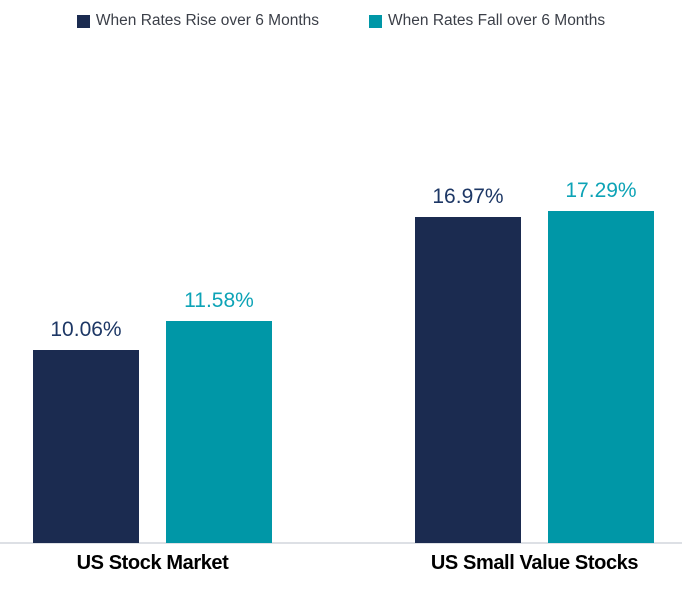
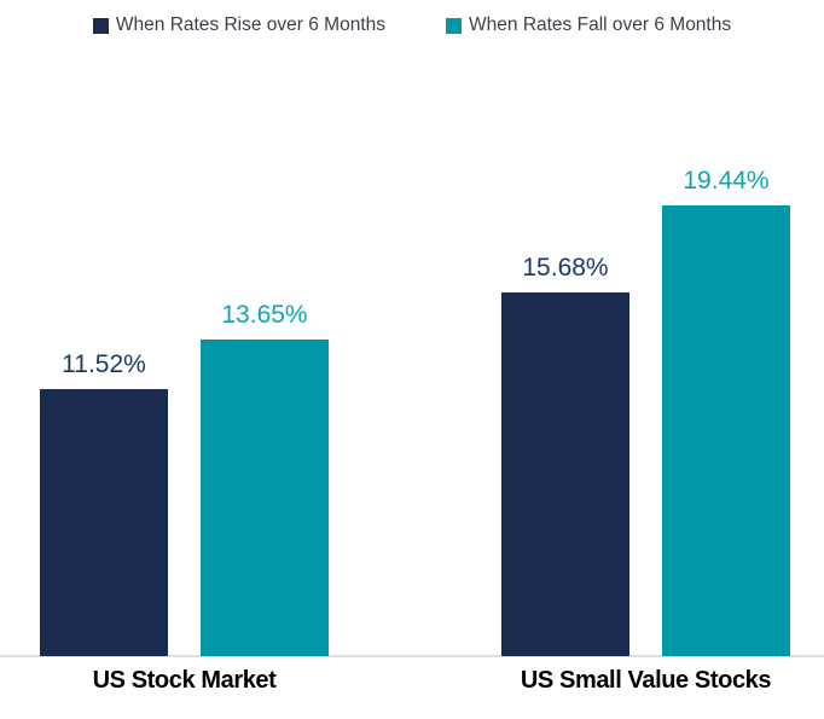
When Rates Rise over 6 Months/US Stock Market: 10.06% -> 11.52%
When Rates Fall over 6 Months/US Stock Market: 11.58% -> 13.65%
When Rates Rise over 6 Months/US Small Value Stocks: 16.97% -> 15.68%
When Rates Fall over 6 Months/US Small Value Stocks: 17.29% -> 19.44%
